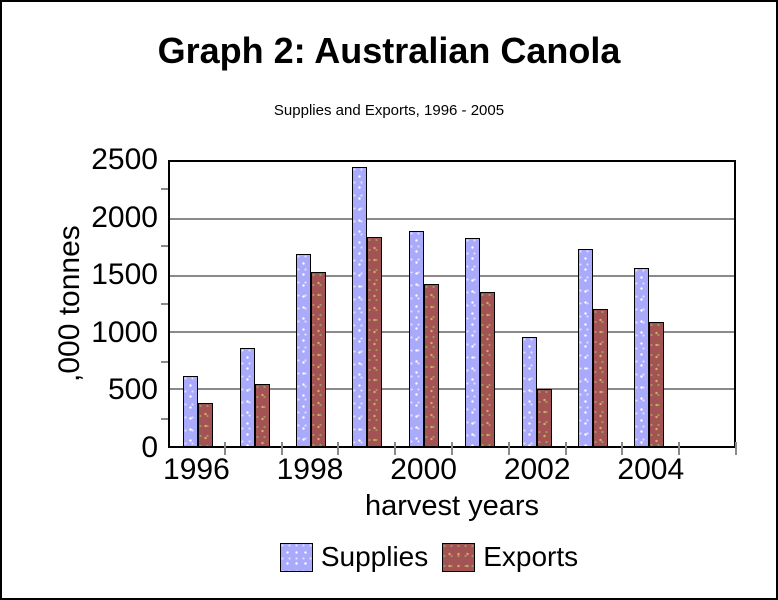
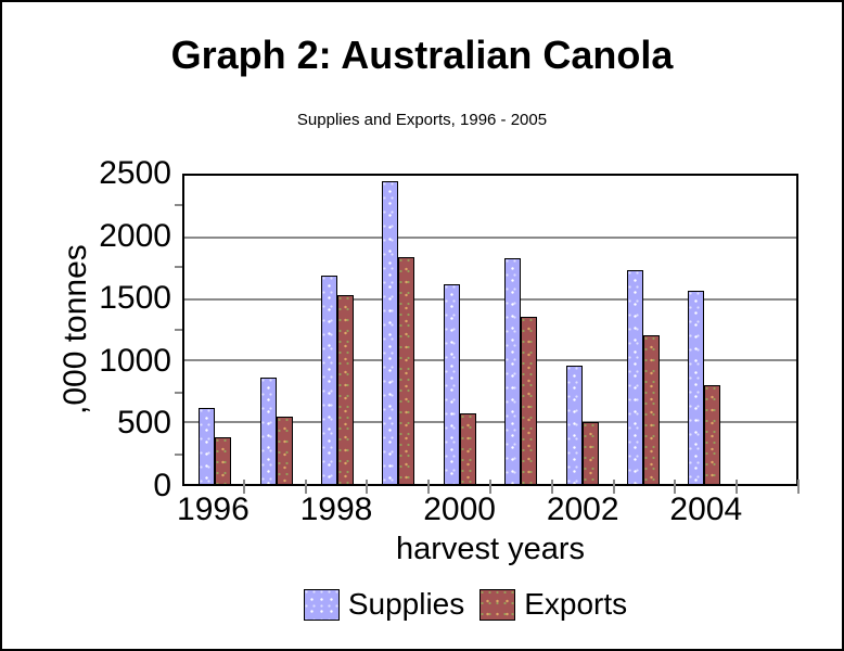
Supplies/2000: 1890 -> 1620
Exports/2000: 1430 -> 570
Exports/2004: 1090 -> 800
